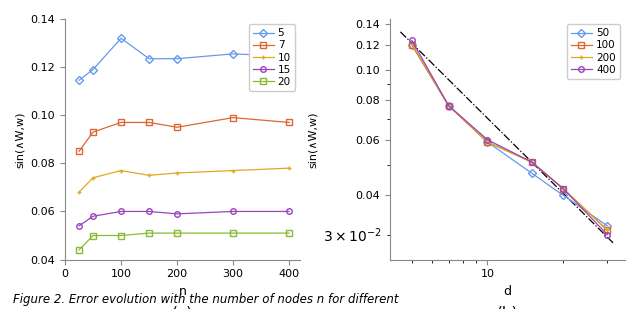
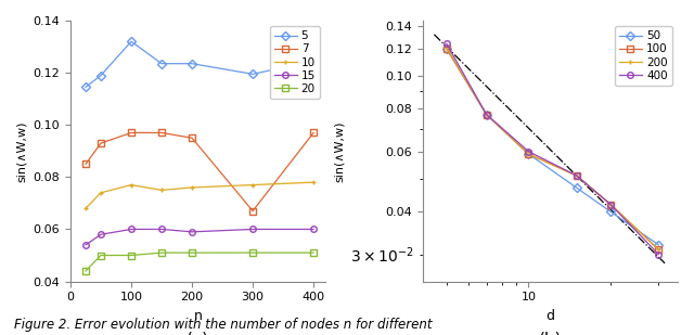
5/300: 0.1255 -> 0.1195
7/300: 0.099 -> 0.067
